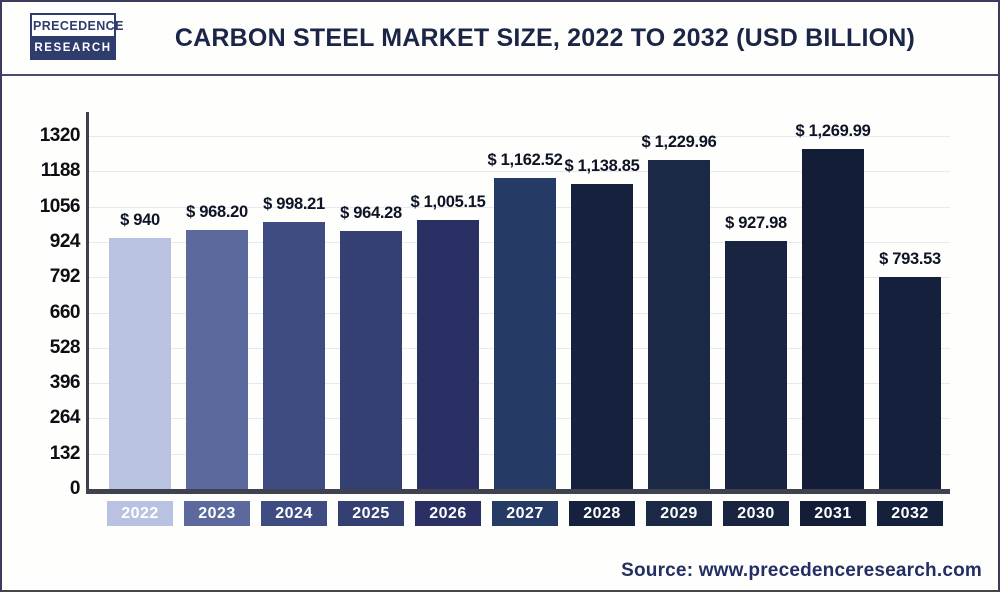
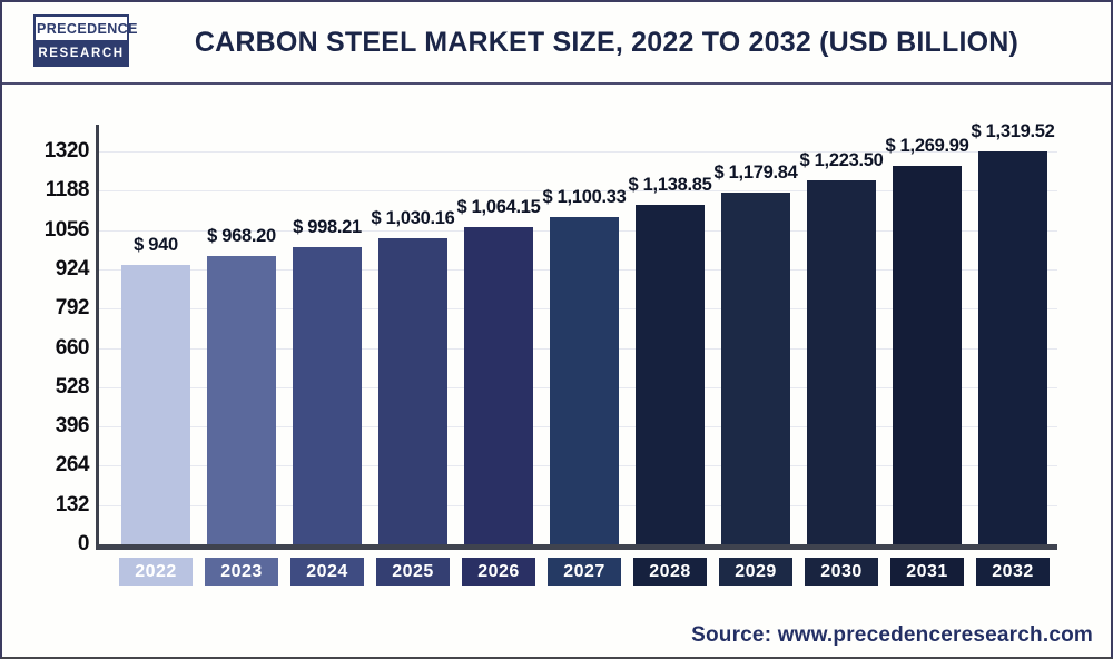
2025: 964.28 -> 1,030.16
2026: 1,005.15 -> 1,064.15
2027: 1,162.52 -> 1,100.33
2029: 1,229.96 -> 1,179.84
2030: 927.98 -> 1,223.50
2032: 793.53 -> 1,319.52
